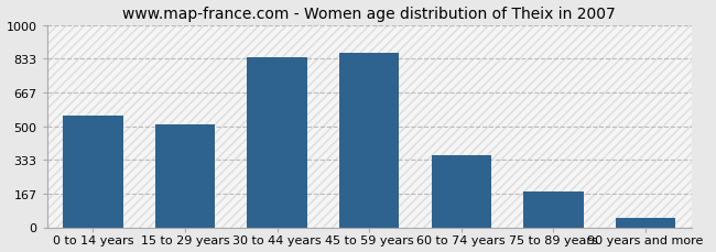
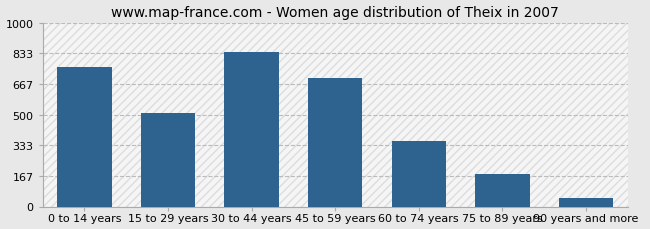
0 to 14 years: 550 -> 760
45 to 59 years: 860 -> 700
